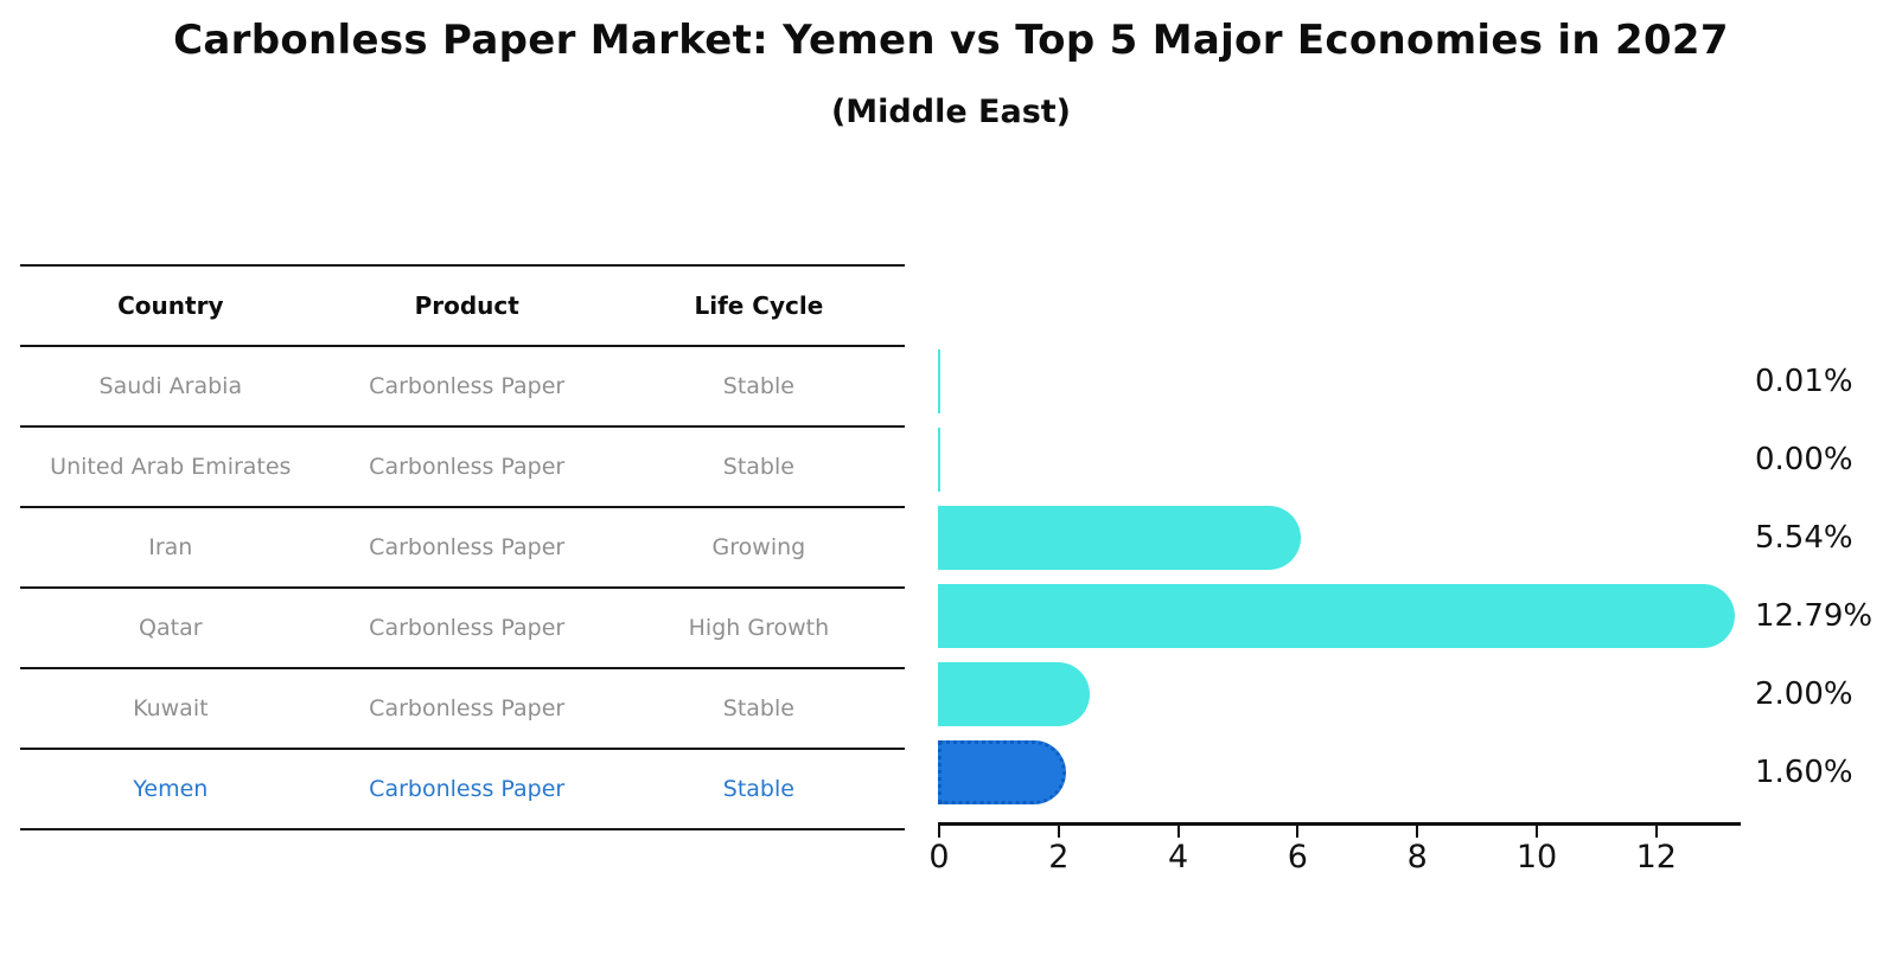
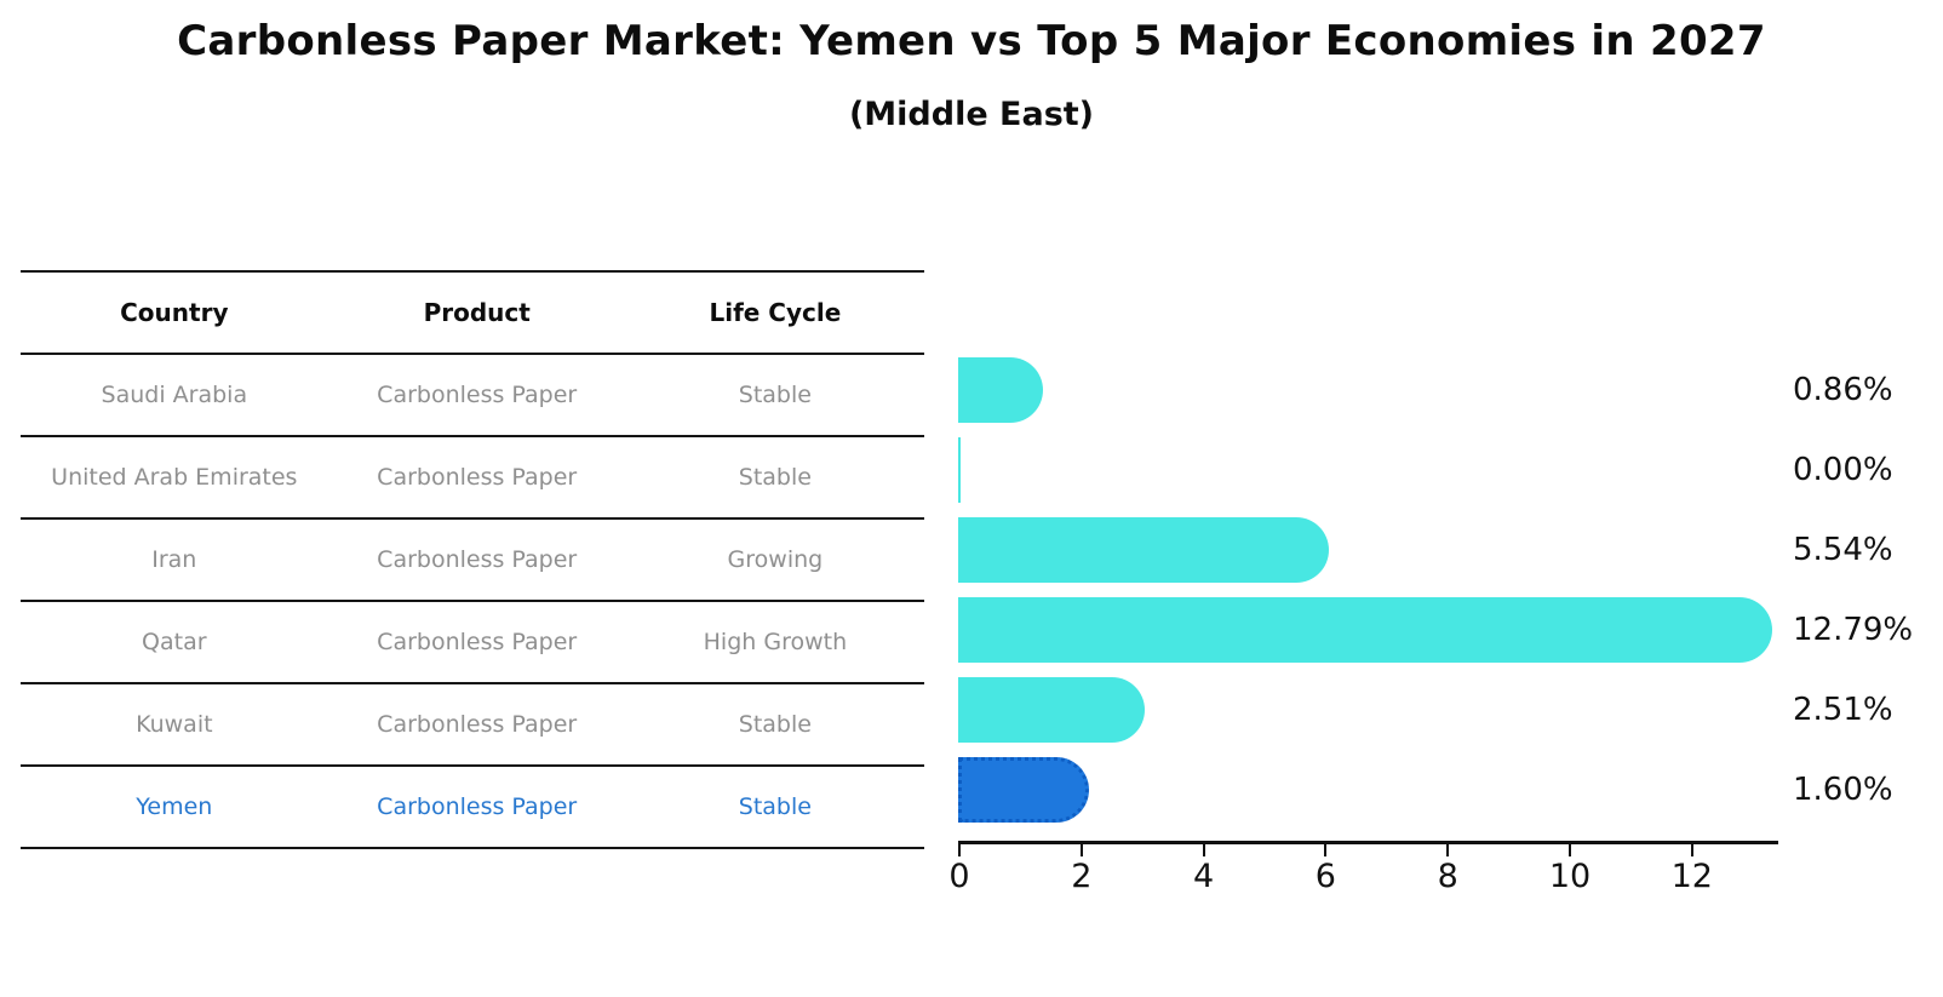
Saudi Arabia: 0.01% -> 0.86%
Kuwait: 2.00% -> 2.51%
